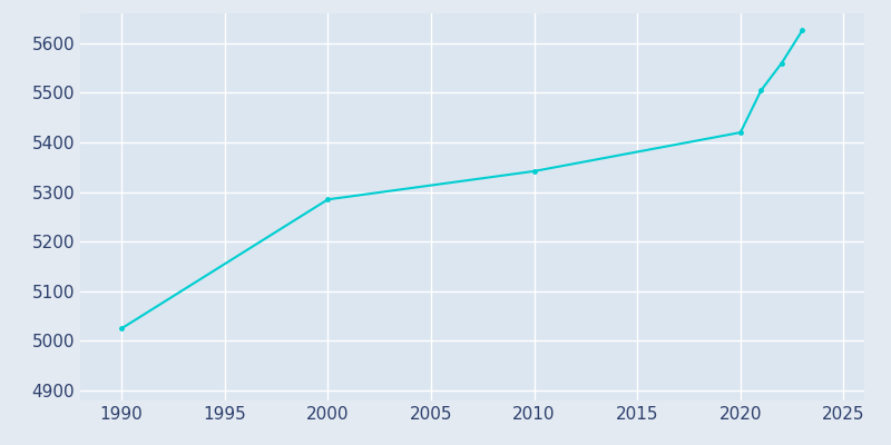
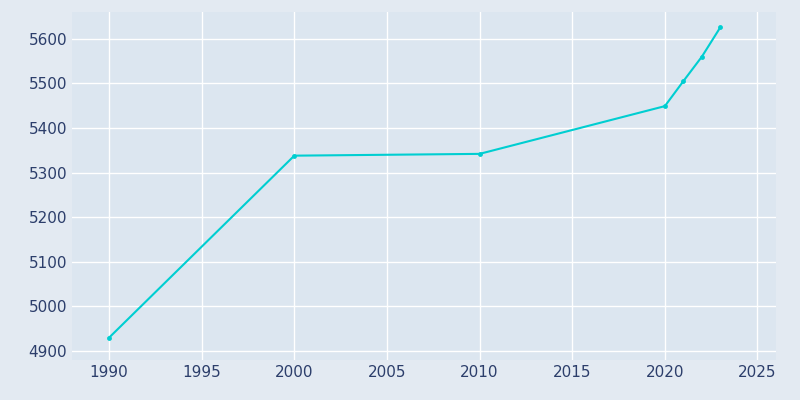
1990: 5025 -> 4930
2000: 5285 -> 5338
2020: 5420 -> 5449
